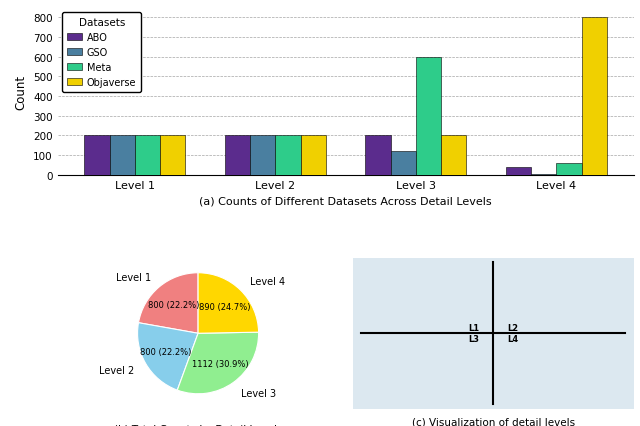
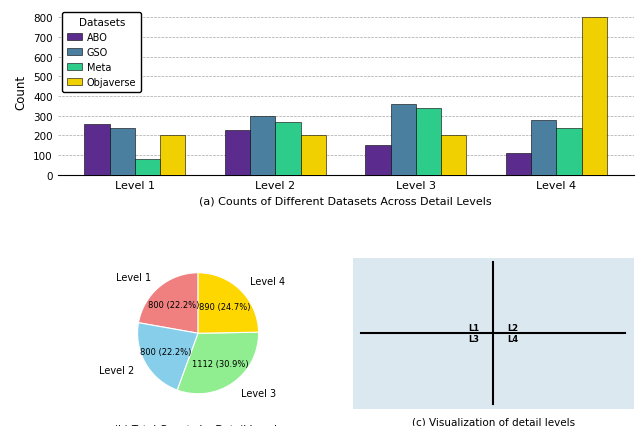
ABO/Level 1: 200 -> 260
GSO/Level 1: 200 -> 240
Meta/Level 1: 200 -> 80
ABO/Level 2: 200 -> 230
GSO/Level 2: 200 -> 300
Meta/Level 2: 200 -> 270
ABO/Level 3: 200 -> 150
GSO/Level 3: 120 -> 360
Meta/Level 3: 600 -> 340
ABO/Level 4: 40 -> 110
GSO/Level 4: 0 -> 280
Meta/Level 4: 60 -> 240
